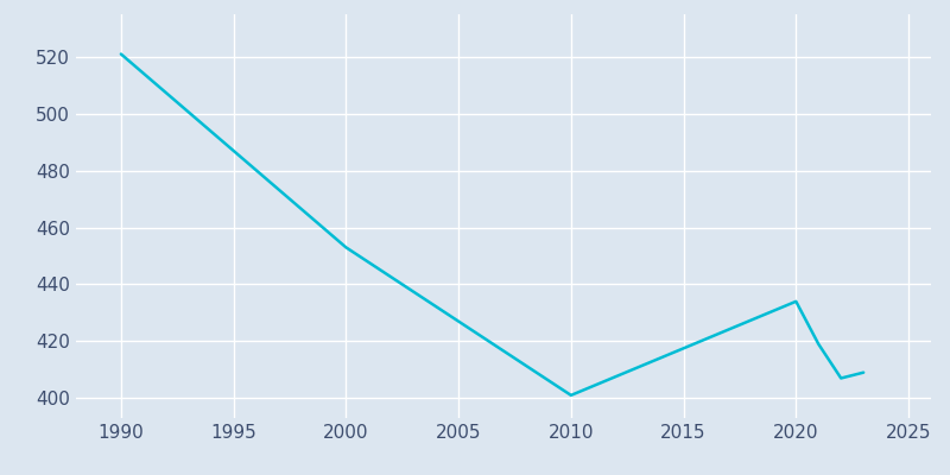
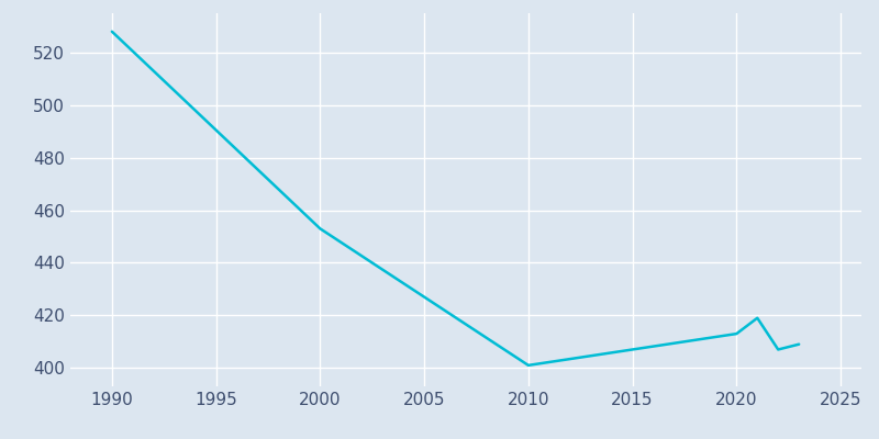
1990: 521 -> 528
2020: 434 -> 413
